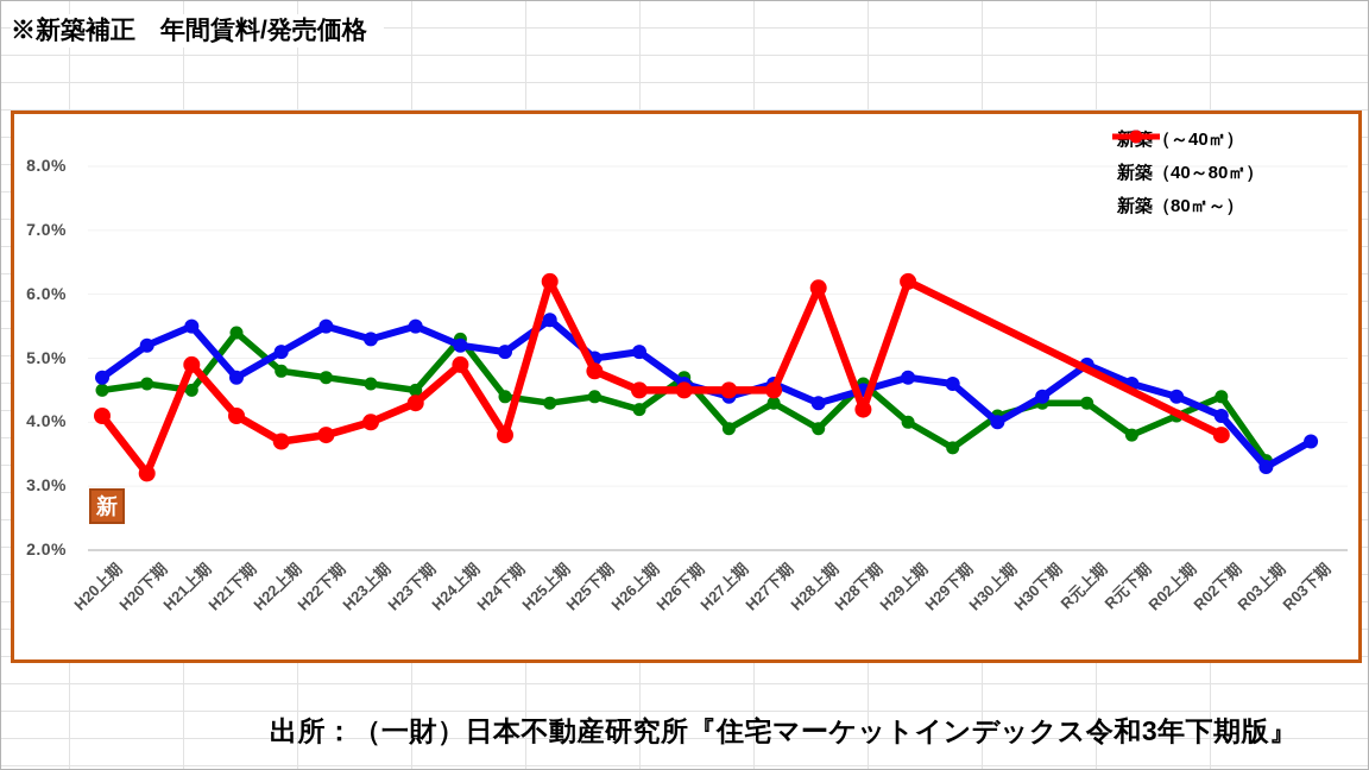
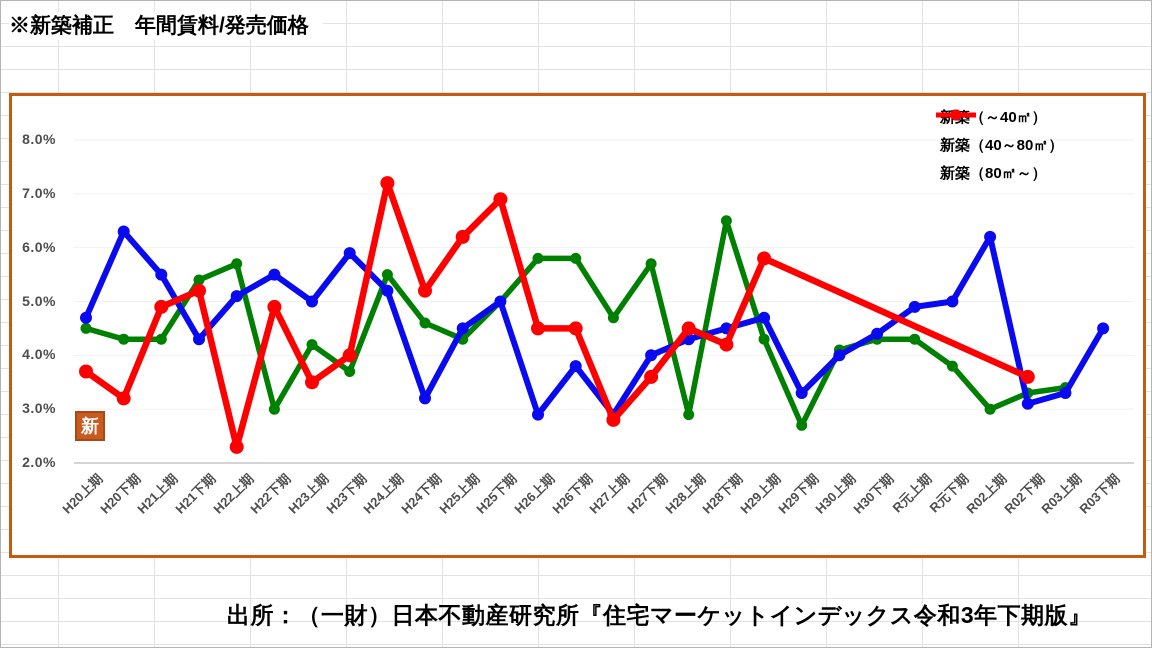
新築（80㎡～）/H20上期: 4.1% -> 3.7%
新築（～40㎡）/H20下期: 4.6% -> 4.3%
新築（40～80㎡）/H20下期: 5.2% -> 6.3%
新築（～40㎡）/H21上期: 4.5% -> 4.3%
新築（40～80㎡）/H21下期: 4.7% -> 4.3%
新築（80㎡～）/H21下期: 4.1% -> 5.2%
新築（～40㎡）/H22上期: 4.8% -> 5.7%
新築（80㎡～）/H22上期: 3.7% -> 2.3%
新築（～40㎡）/H22下期: 4.7% -> 3.0%
新築（80㎡～）/H22下期: 3.8% -> 4.9%
新築（～40㎡）/H23上期: 4.6% -> 4.2%
新築（40～80㎡）/H23上期: 5.3% -> 5.0%
新築（80㎡～）/H23上期: 4.0% -> 3.5%
新築（～40㎡）/H23下期: 4.5% -> 3.7%
新築（40～80㎡）/H23下期: 5.5% -> 5.9%
新築（80㎡～）/H23下期: 4.3% -> 4.0%
新築（～40㎡）/H24上期: 5.3% -> 5.5%
新築（80㎡～）/H24上期: 4.9% -> 7.2%
新築（～40㎡）/H24下期: 4.4% -> 4.6%
新築（40～80㎡）/H24下期: 5.1% -> 3.2%
新築（80㎡～）/H24下期: 3.8% -> 5.2%
新築（40～80㎡）/H25上期: 5.6% -> 4.5%
新築（～40㎡）/H25下期: 4.4% -> 5.0%
新築（80㎡～）/H25下期: 4.8% -> 6.9%
新築（～40㎡）/H26上期: 4.2% -> 5.8%
新築（40～80㎡）/H26上期: 5.1% -> 2.9%
新築（～40㎡）/H26下期: 4.7% -> 5.8%
新築（40～80㎡）/H26下期: 4.6% -> 3.8%
新築（～40㎡）/H27上期: 3.9% -> 4.7%
新築（40～80㎡）/H27上期: 4.4% -> 2.9%
新築（80㎡～）/H27上期: 4.5% -> 2.8%
新築（～40㎡）/H27下期: 4.3% -> 5.7%
新築（40～80㎡）/H27下期: 4.6% -> 4.0%
新築（80㎡～）/H27下期: 4.5% -> 3.6%
新築（～40㎡）/H28上期: 3.9% -> 2.9%
新築（80㎡～）/H28上期: 6.1% -> 4.5%
新築（～40㎡）/H28下期: 4.6% -> 6.5%
新築（～40㎡）/H29上期: 4.0% -> 4.3%
新築（80㎡～）/H29上期: 6.2% -> 5.8%
新築（～40㎡）/H29下期: 3.6% -> 2.7%
新築（40～80㎡）/H29下期: 4.6% -> 3.3%
新築（40～80㎡）/R元下期: 4.6% -> 5.0%
新築（～40㎡）/R02上期: 4.1% -> 3.0%
新築（40～80㎡）/R02上期: 4.4% -> 6.2%
新築（～40㎡）/R02下期: 4.4% -> 3.3%
新築（40～80㎡）/R02下期: 4.1% -> 3.1%
新築（80㎡～）/R02下期: 3.8% -> 3.6%
新築（40～80㎡）/R03下期: 3.7% -> 4.5%
